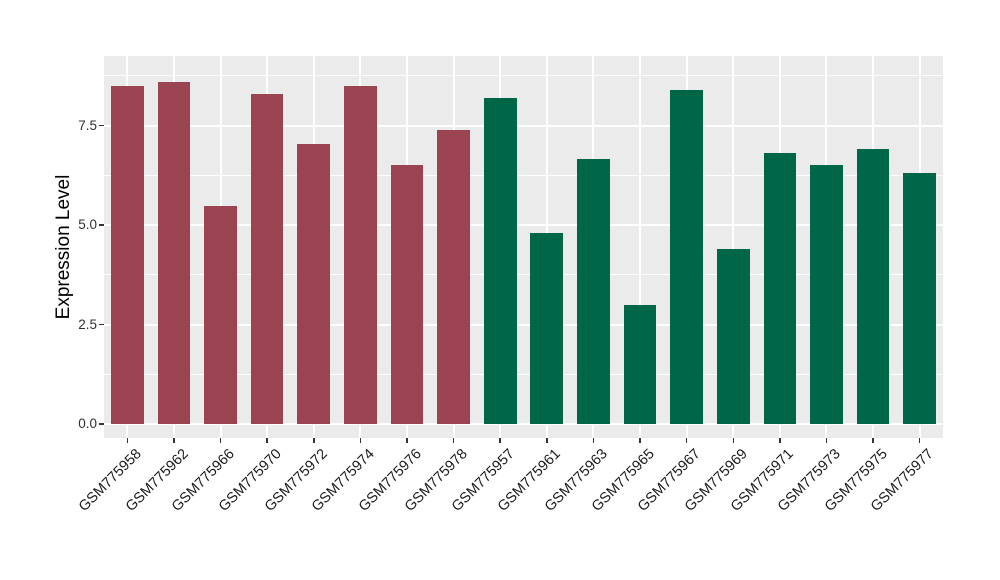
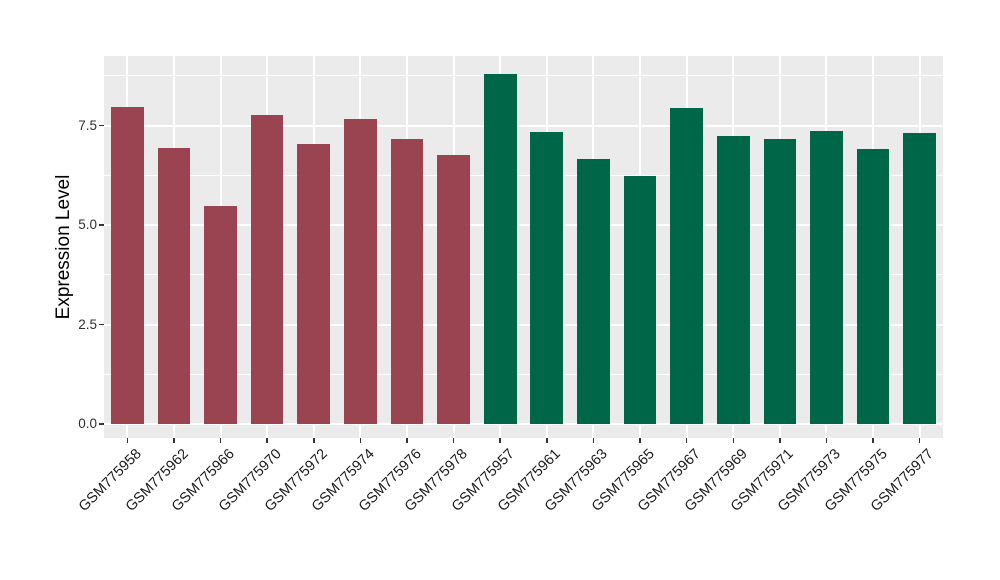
GSM775958: 8.5 -> 8.0
GSM775962: 8.6 -> 6.9
GSM775970: 8.3 -> 7.8
GSM775974: 8.5 -> 7.7
GSM775976: 6.5 -> 7.2
GSM775978: 7.4 -> 6.8
GSM775957: 8.2 -> 8.8
GSM775961: 4.8 -> 7.3
GSM775965: 3.0 -> 6.2
GSM775967: 8.4 -> 8.0
GSM775969: 4.4 -> 7.2
GSM775971: 6.8 -> 7.2
GSM775973: 6.5 -> 7.4
GSM775977: 6.3 -> 7.3
